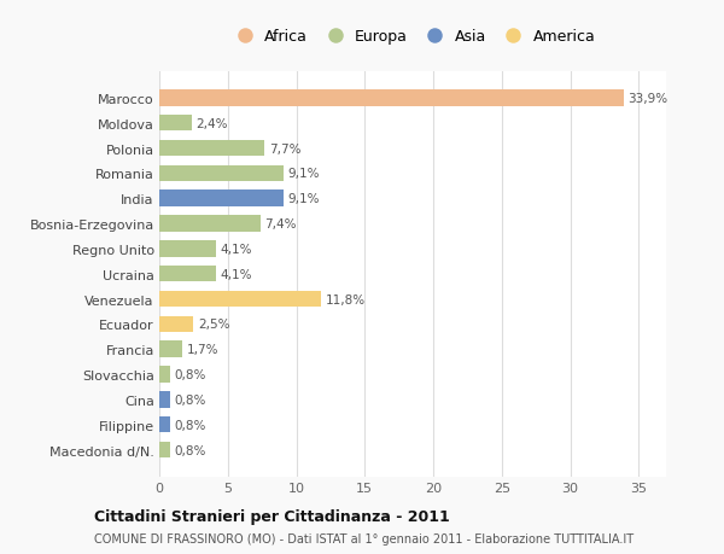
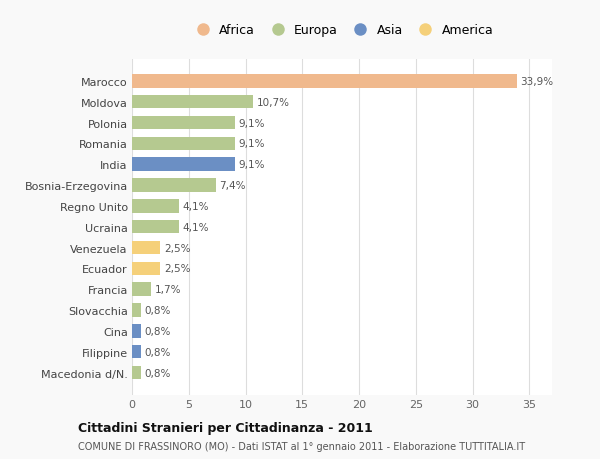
Moldova: 2,4% -> 10,7%
Polonia: 7,7% -> 9,1%
Venezuela: 11,8% -> 2,5%
